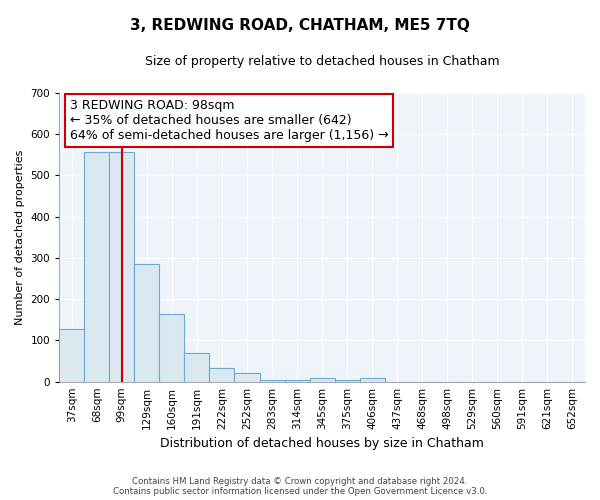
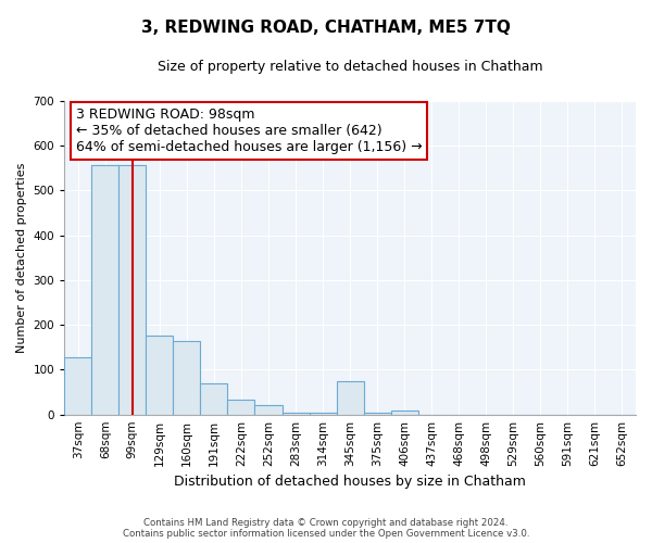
129sqm: 285 -> 175
345sqm: 10 -> 75
